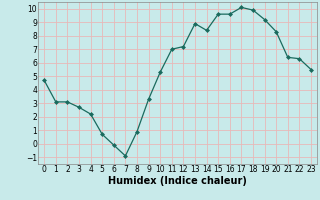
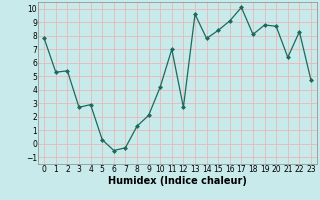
0: 4.7 -> 7.8
1: 3.1 -> 5.3
2: 3.1 -> 5.4
4: 2.2 -> 2.9
5: 0.7 -> 0.3
6: -0.1 -> -0.5
7: -0.9 -> -0.3
8: 0.9 -> 1.3
9: 3.3 -> 2.1
10: 5.3 -> 4.2
12: 7.2 -> 2.7
13: 8.9 -> 9.6
14: 8.4 -> 7.8
15: 9.6 -> 8.4
16: 9.6 -> 9.1
18: 9.9 -> 8.1
19: 9.2 -> 8.8
20: 8.3 -> 8.7
22: 6.3 -> 8.3
23: 5.5 -> 4.7
